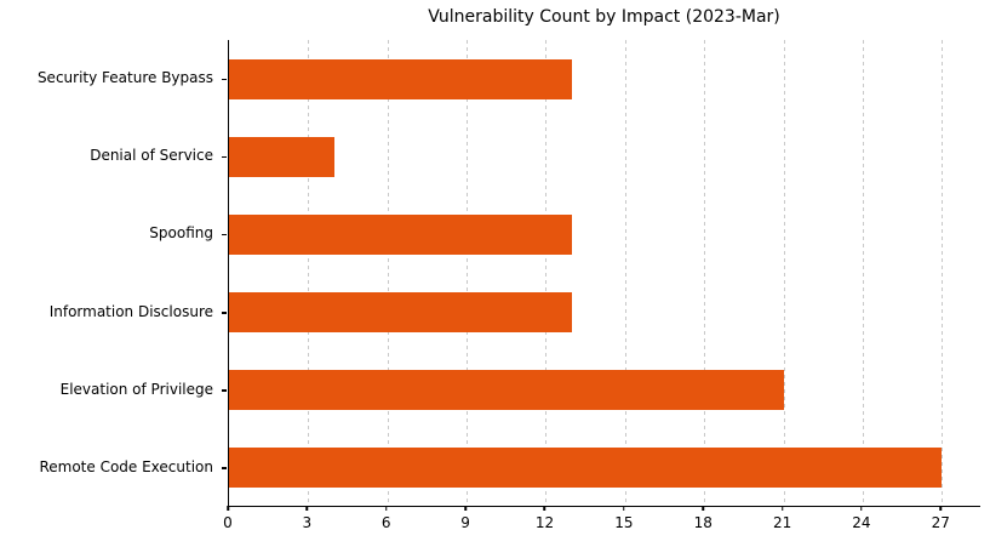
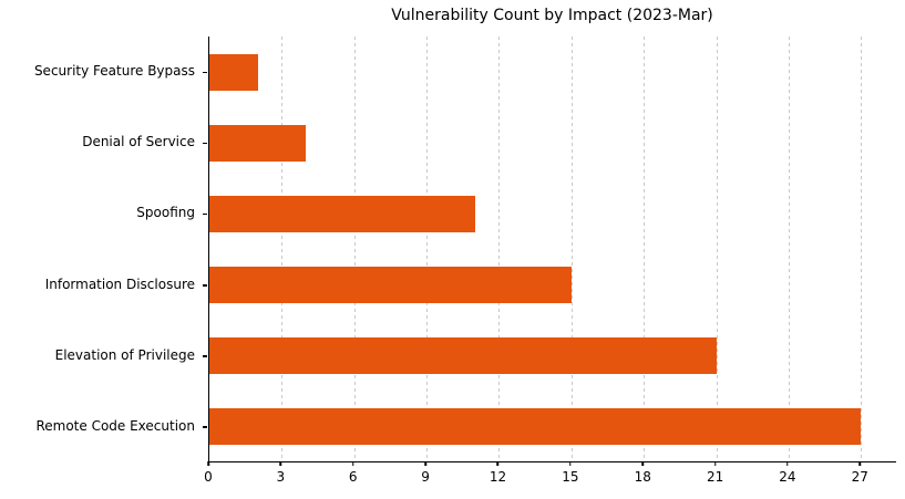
Security Feature Bypass: 13 -> 2
Spoofing: 13 -> 11
Information Disclosure: 13 -> 15
